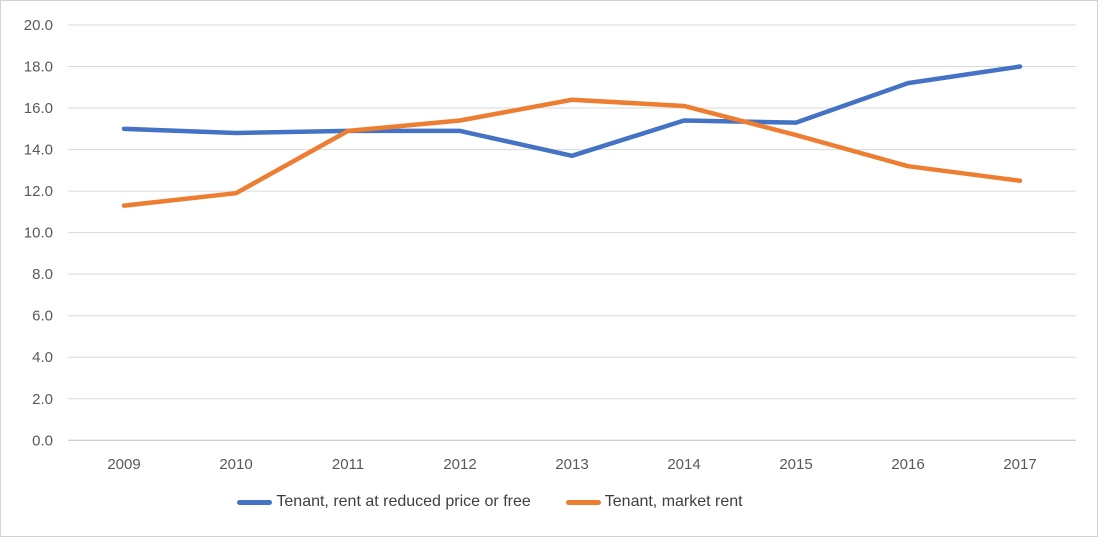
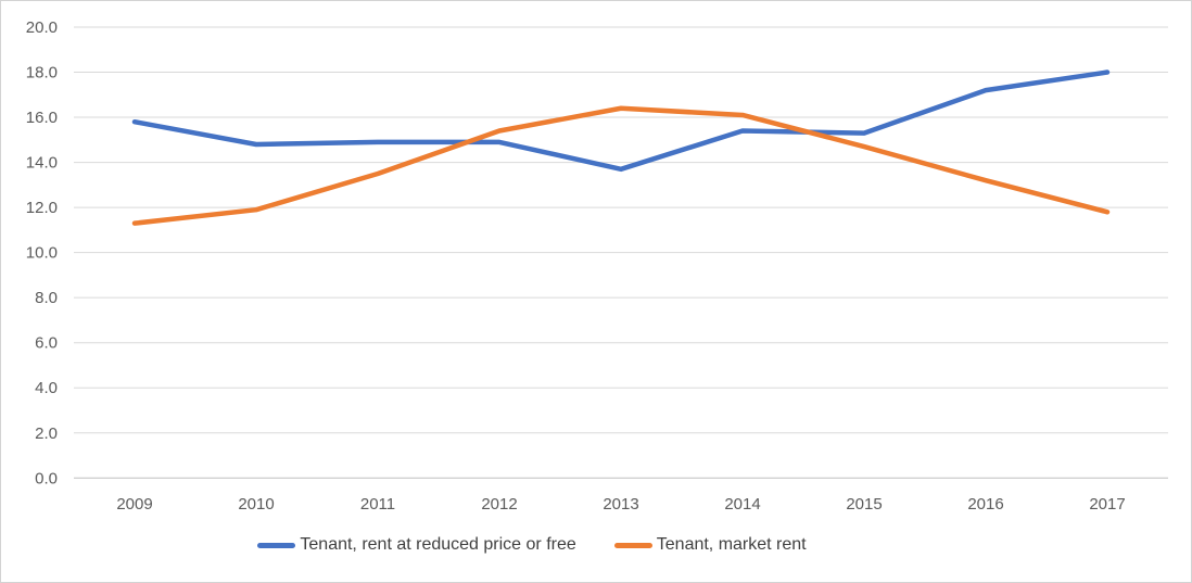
Tenant, rent at reduced price or free/2009: 15.0 -> 15.8
Tenant, market rent/2011: 14.9 -> 13.5
Tenant, market rent/2017: 12.5 -> 11.8
